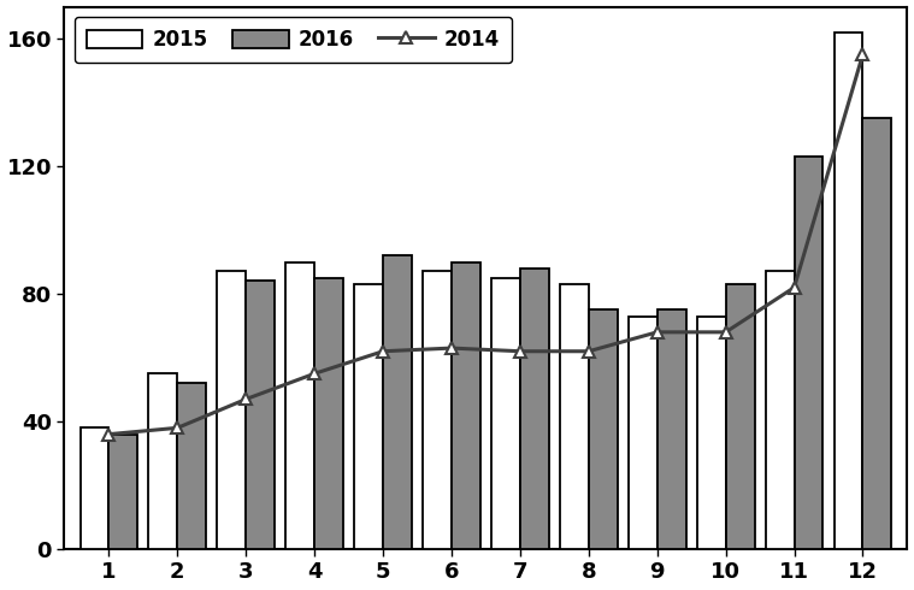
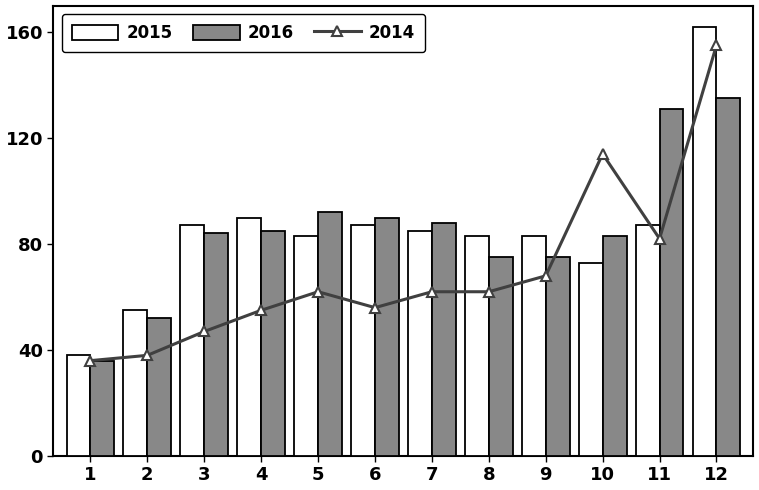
2014/6: 63 -> 56
2015/9: 73 -> 83
2014/10: 68 -> 114
2016/11: 123 -> 131
